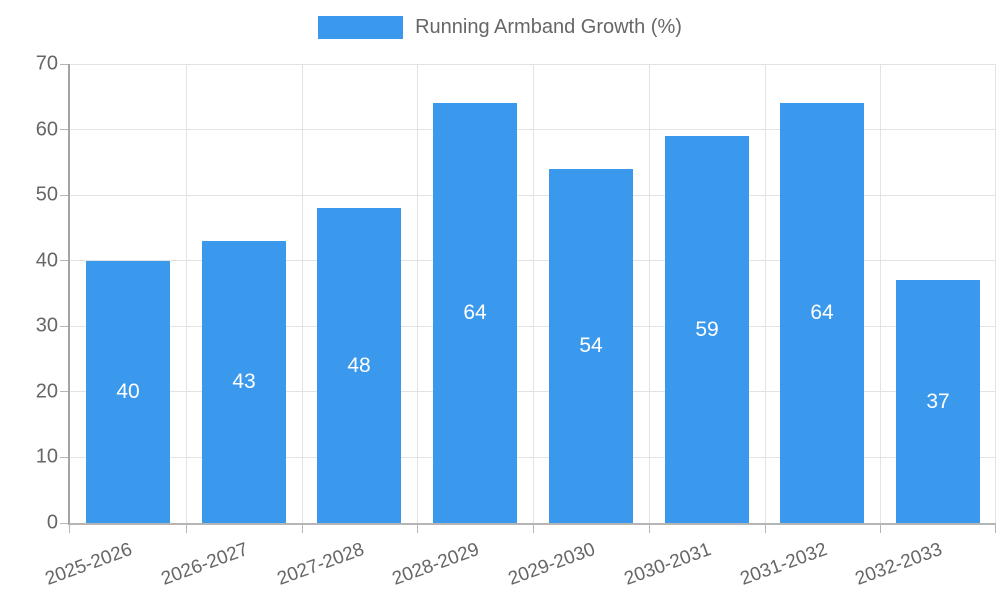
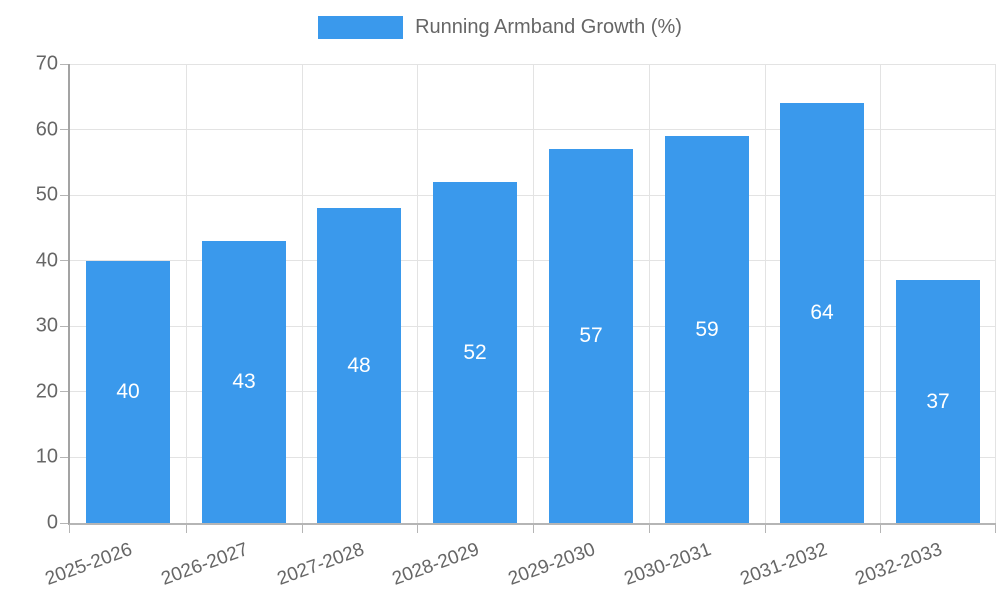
2028-2029: 64 -> 52
2029-2030: 54 -> 57
